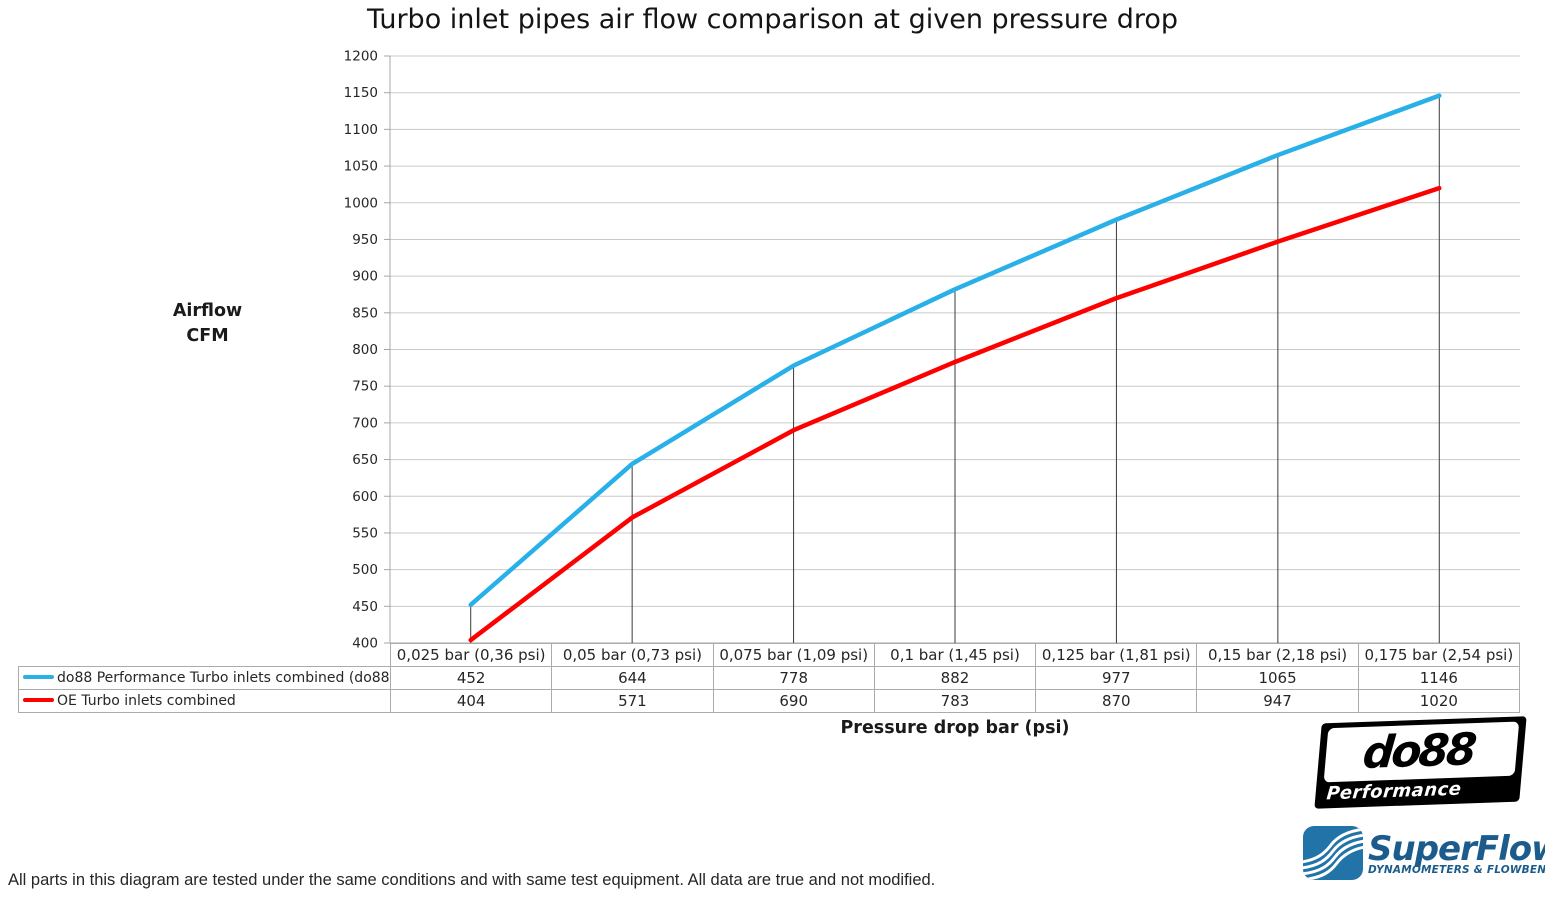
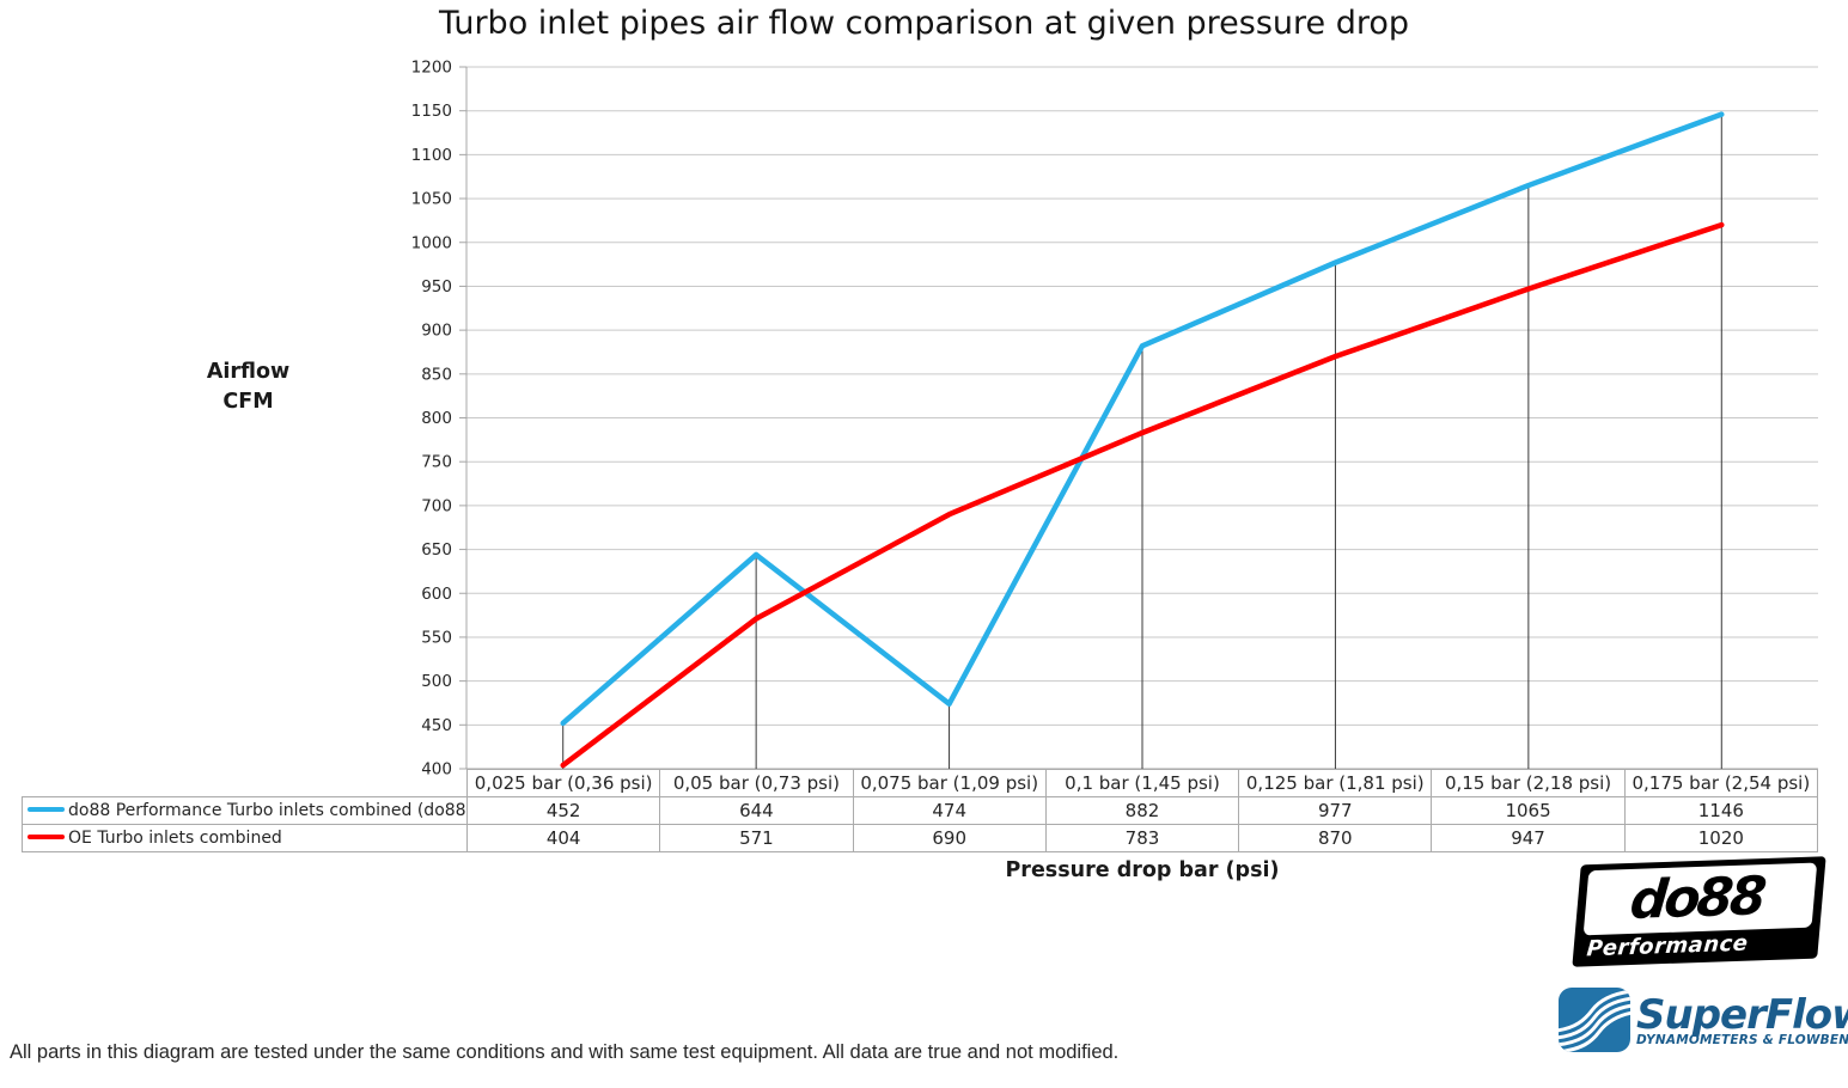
do88 Performance Turbo inlets combined (do88-kit205)/0,075 bar (1,09 psi): 778 -> 474
